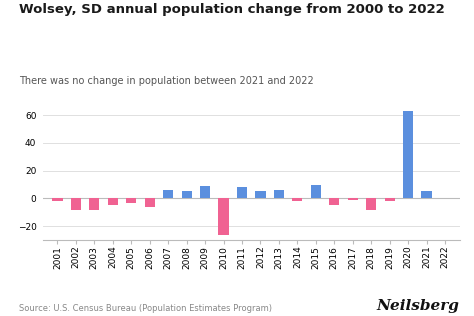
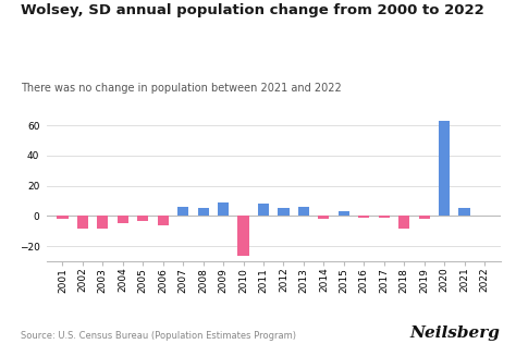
2015: 10 -> 3
2016: -5 -> -1
